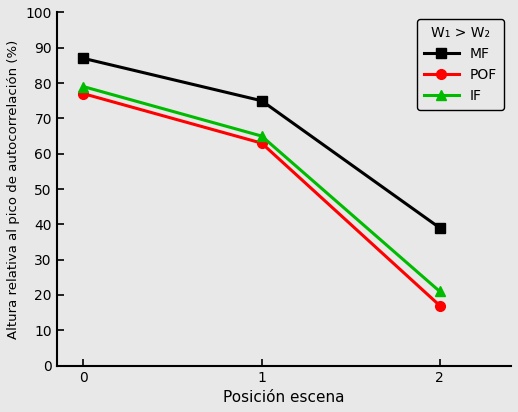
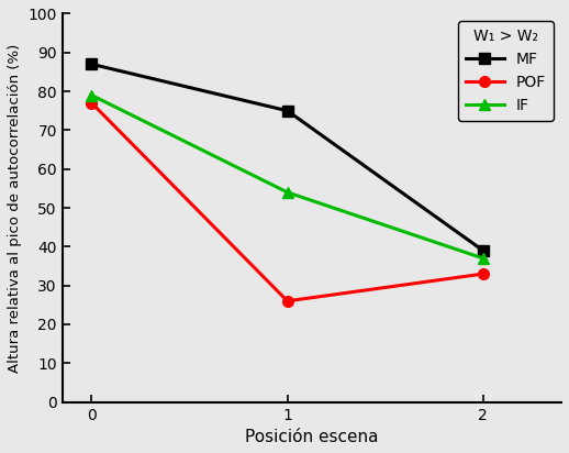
POF/1: 63 -> 26
IF/1: 65 -> 54
POF/2: 17 -> 33
IF/2: 21 -> 37
